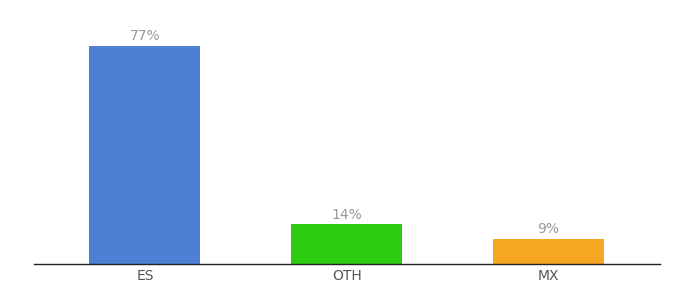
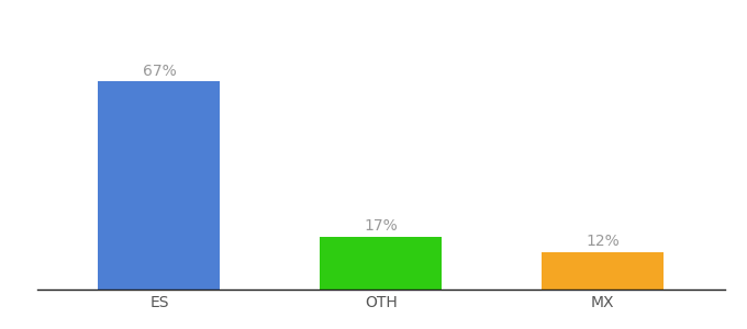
ES: 77% -> 67%
OTH: 14% -> 17%
MX: 9% -> 12%
